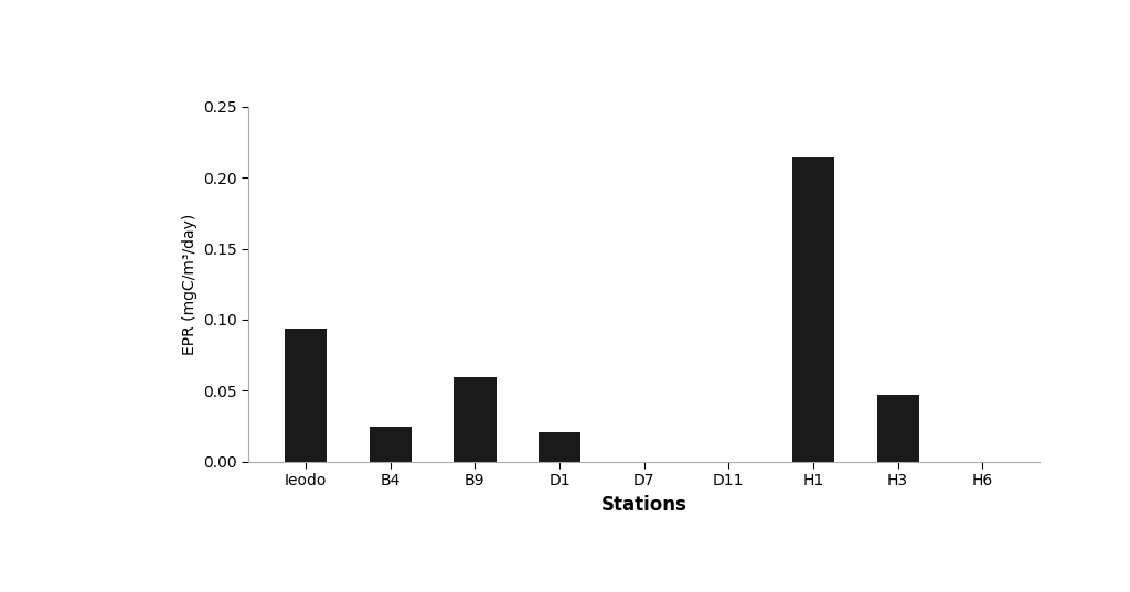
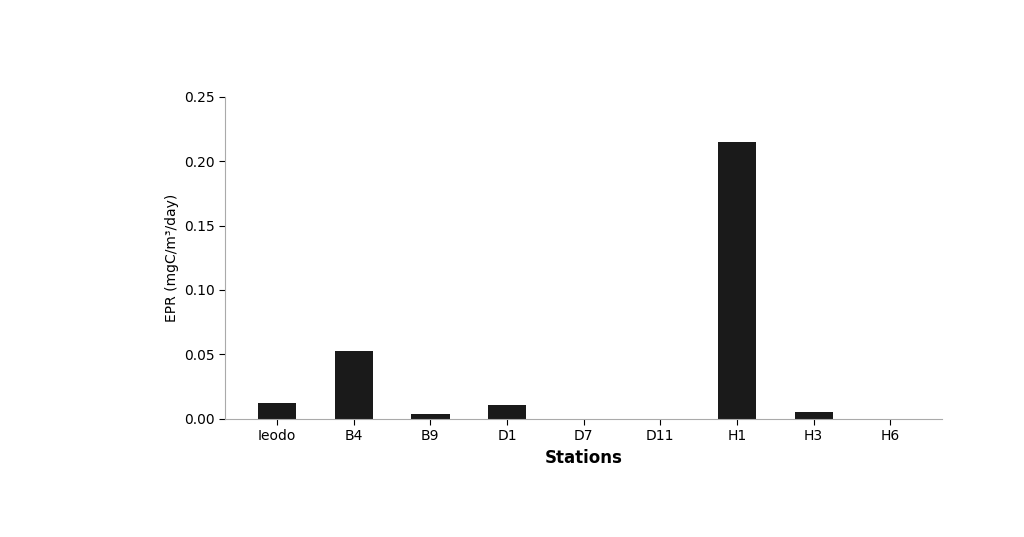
Ieodo: 0.094 -> 0.012
B4: 0.025 -> 0.053
B9: 0.060 -> 0.004
D1: 0.021 -> 0.011
H3: 0.047 -> 0.005
